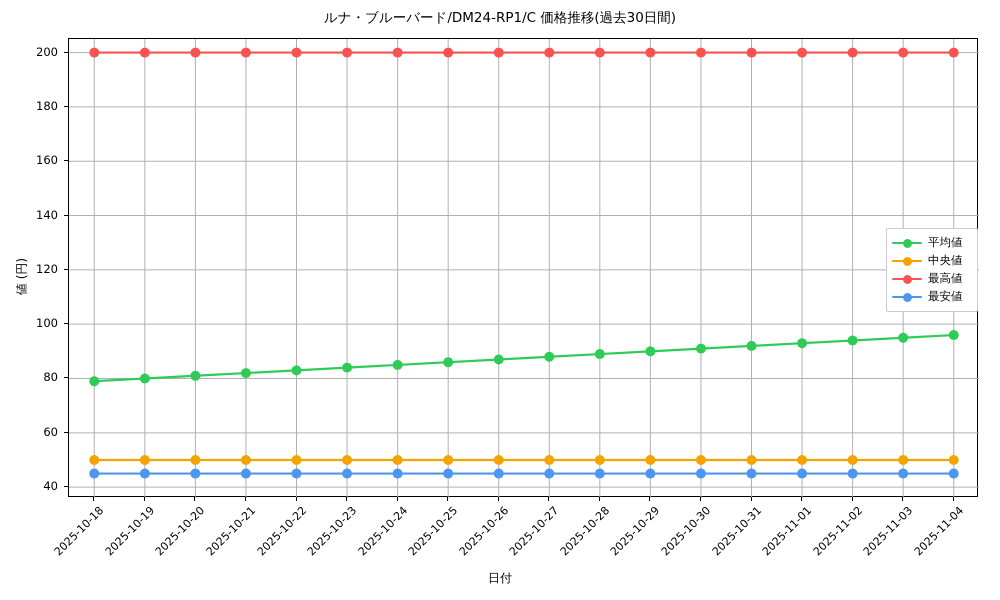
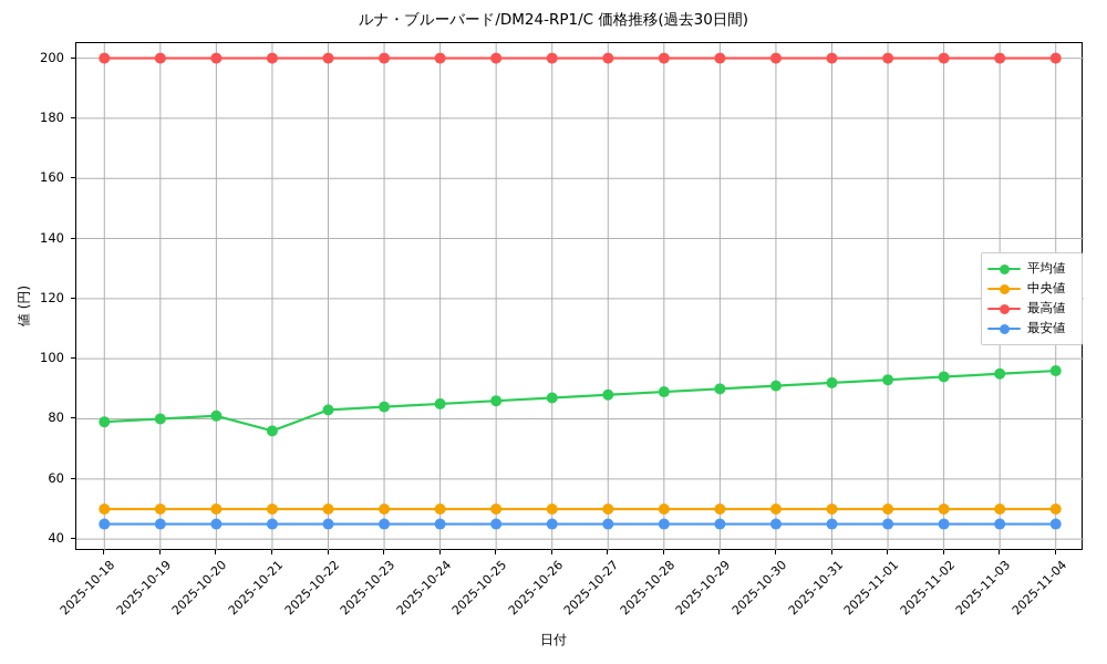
平均値/2025-10-21: 82 -> 76
